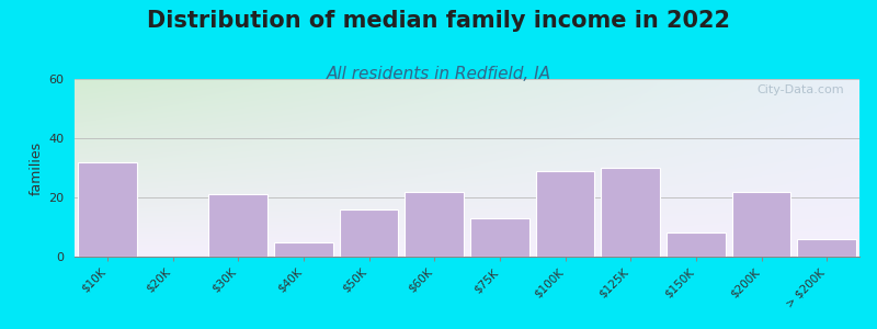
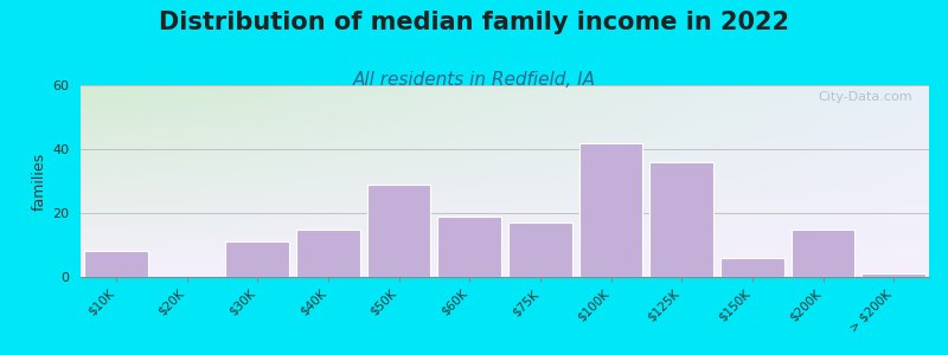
$10K: 32 -> 8
$30K: 21 -> 11
$40K: 5 -> 15
$50K: 16 -> 29
$60K: 22 -> 19
$75K: 13 -> 17
$100K: 29 -> 42
$125K: 30 -> 36
$150K: 8 -> 6
$200K: 22 -> 15
> $200K: 6 -> 1
